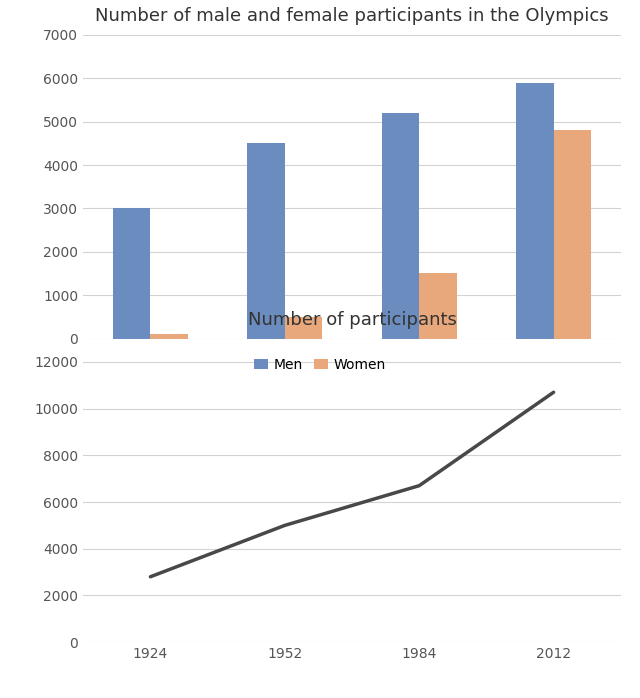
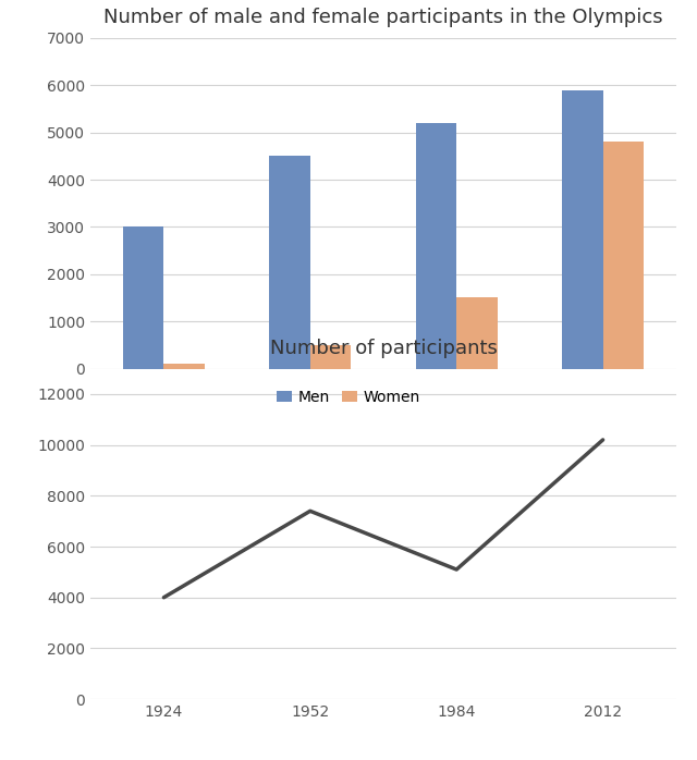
Number of participants/1924: 2800 -> 4000
Number of participants/1952: 5000 -> 7400
Number of participants/1984: 6700 -> 5100
Number of participants/2012: 10700 -> 10200
